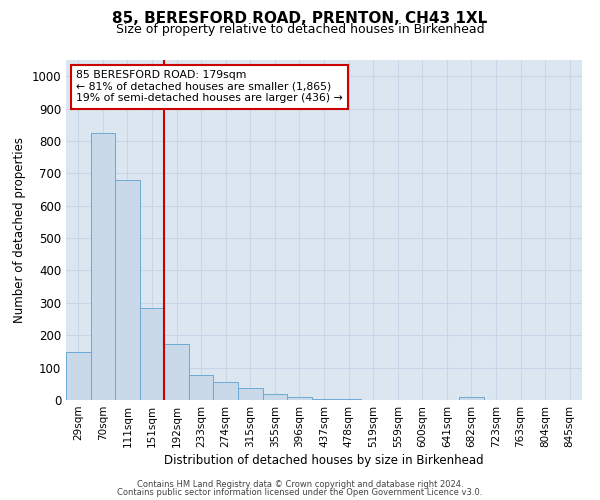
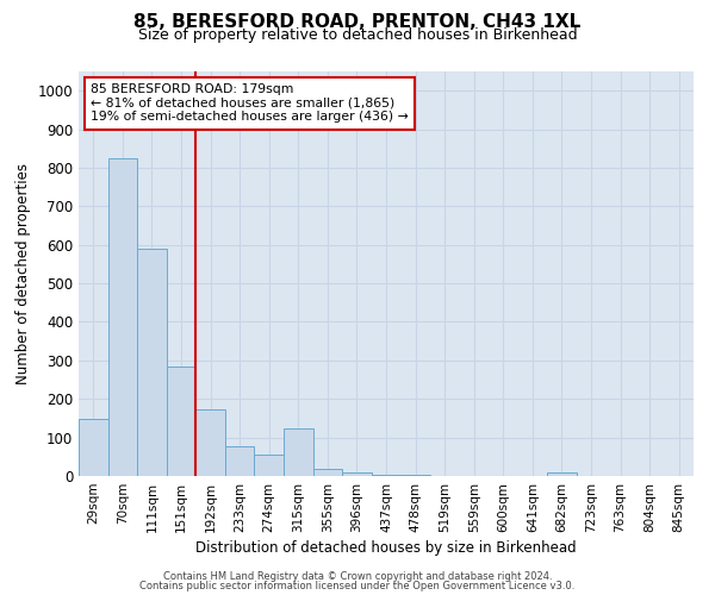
111sqm: 678 -> 590
315sqm: 38 -> 125
